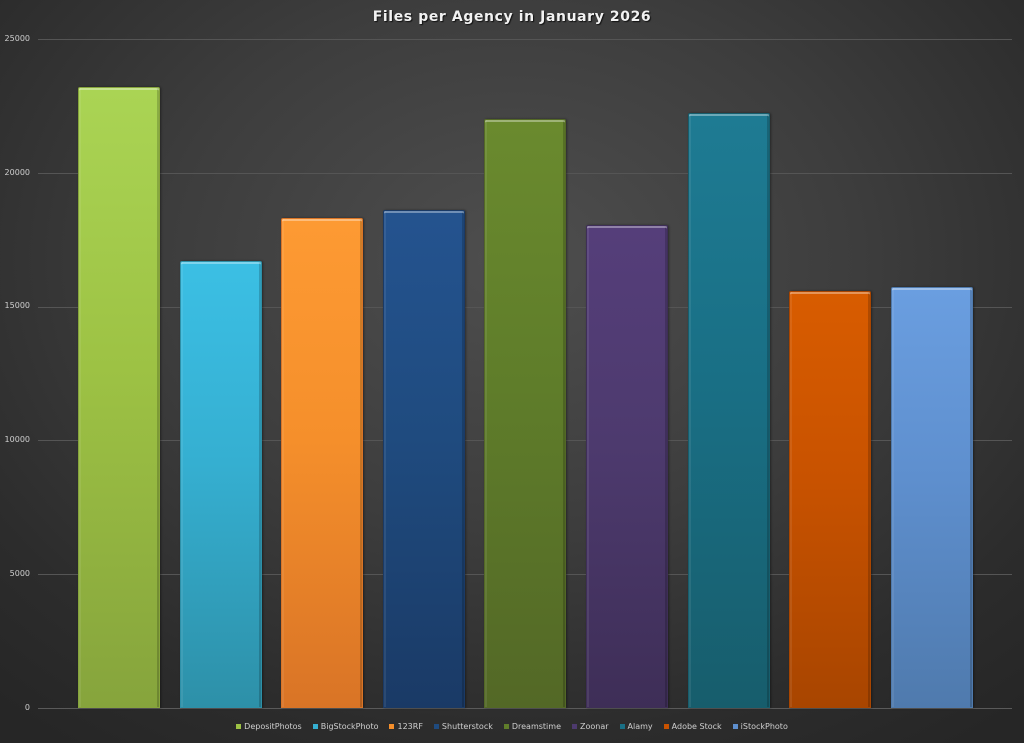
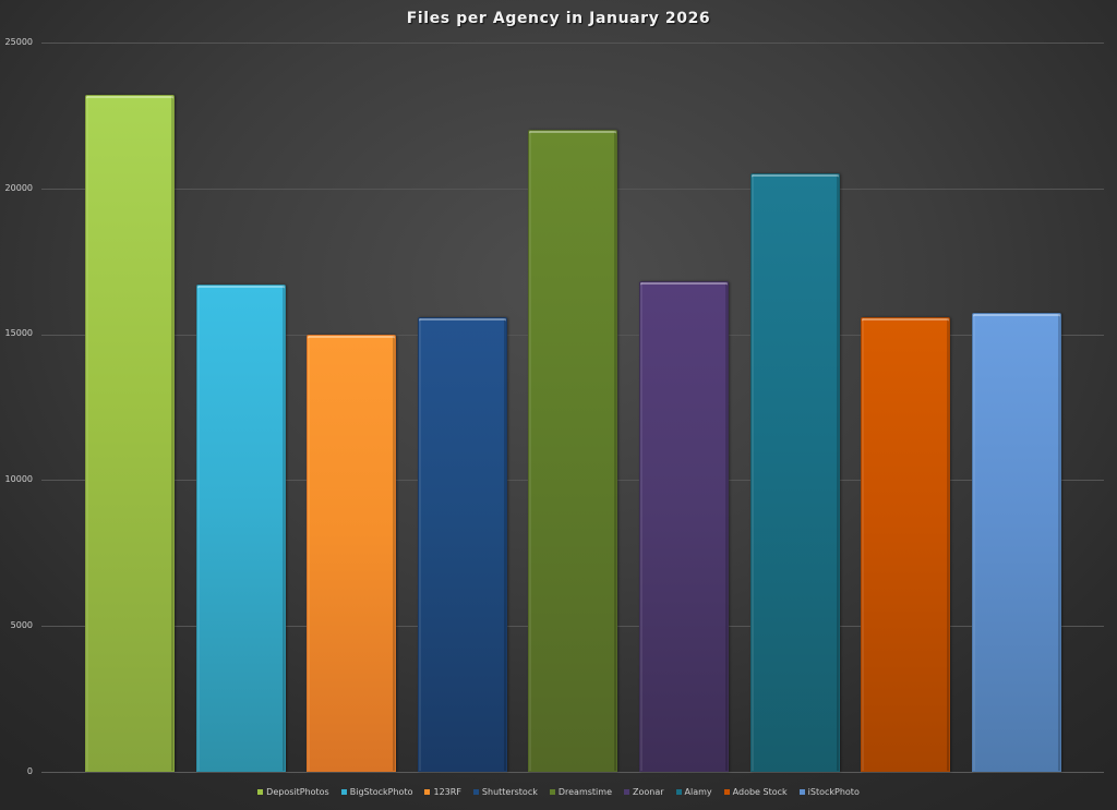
123RF: 18300 -> 15000
Shutterstock: 18600 -> 15600
Zoonar: 18000 -> 16800
Alamy: 22200 -> 20500
